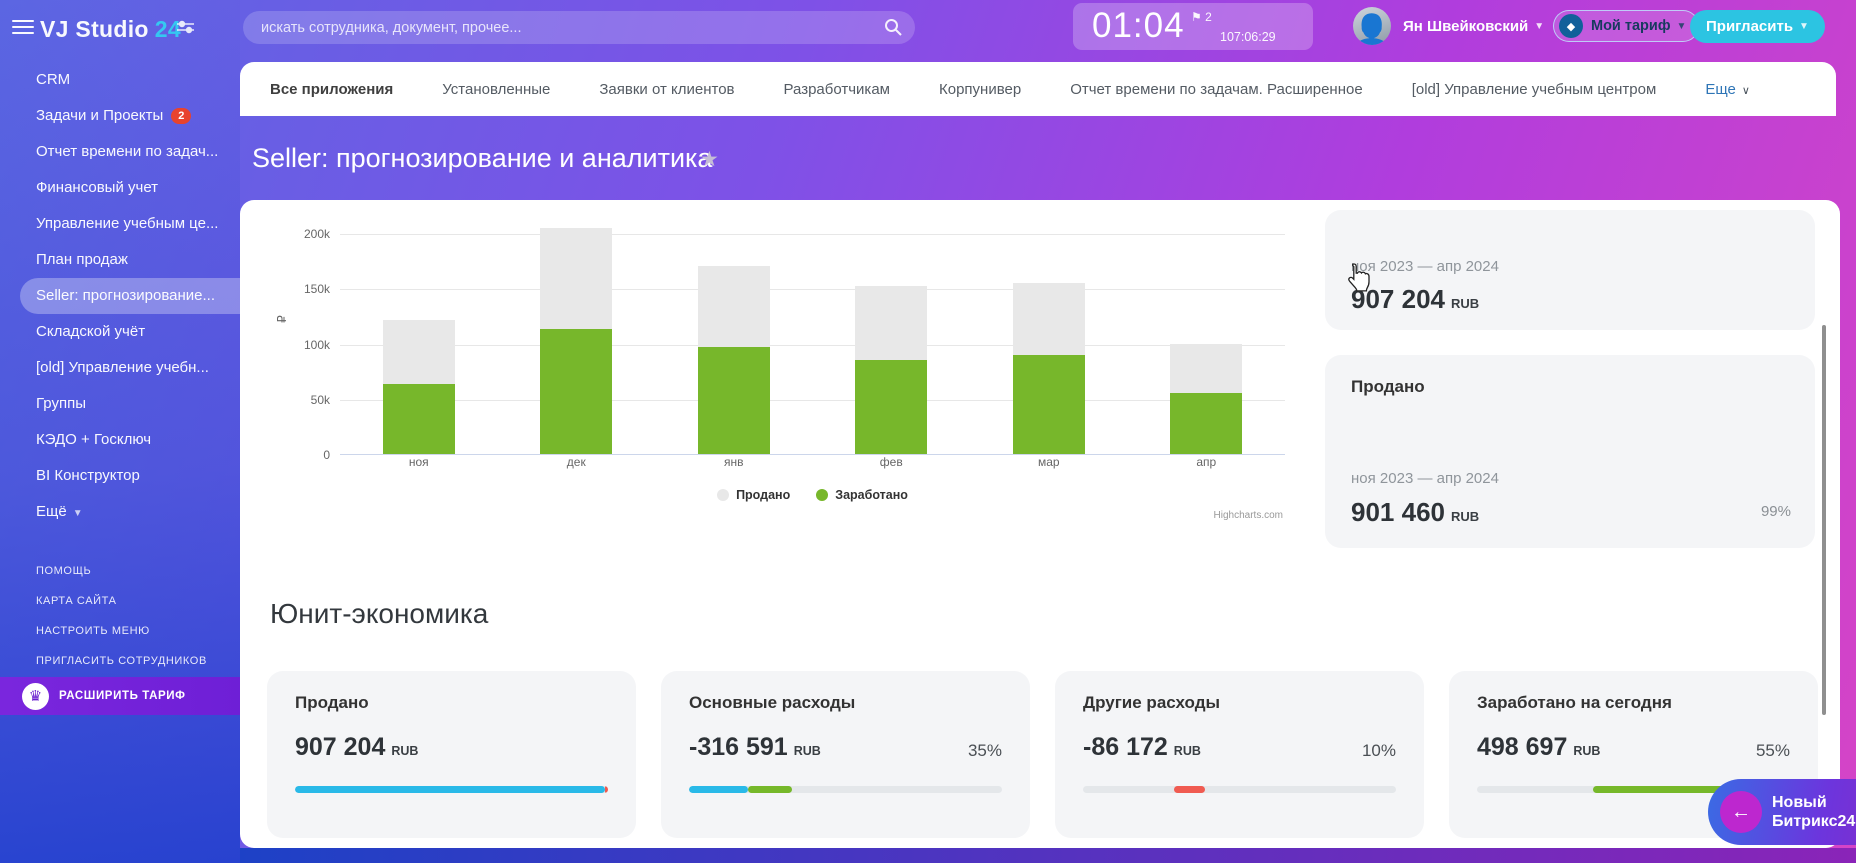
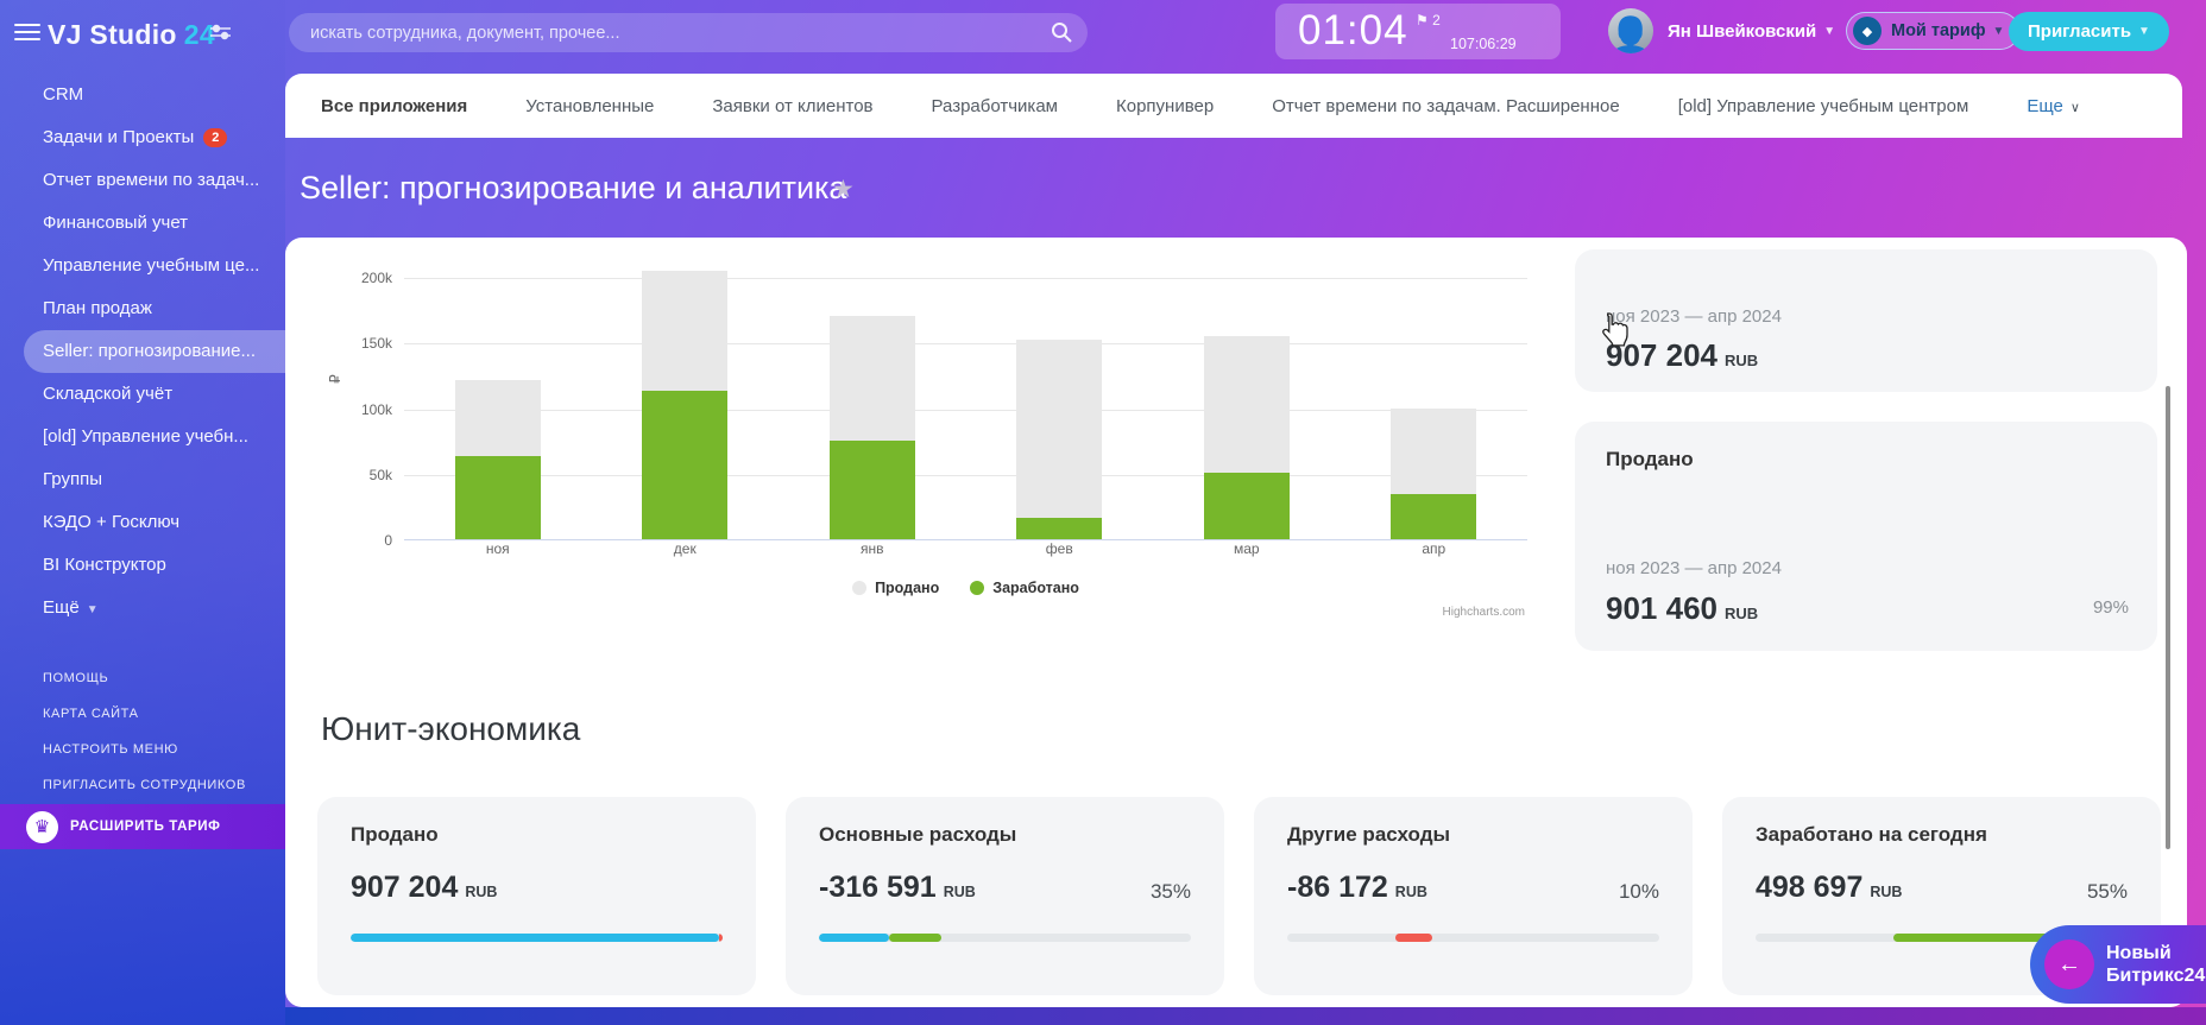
Заработано/янв: 97k -> 75k
Заработано/фев: 85k -> 16k
Заработано/мар: 90k -> 51k
Заработано/апр: 55k -> 34k
